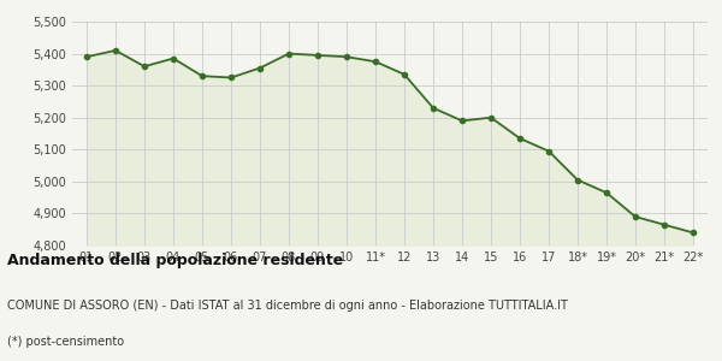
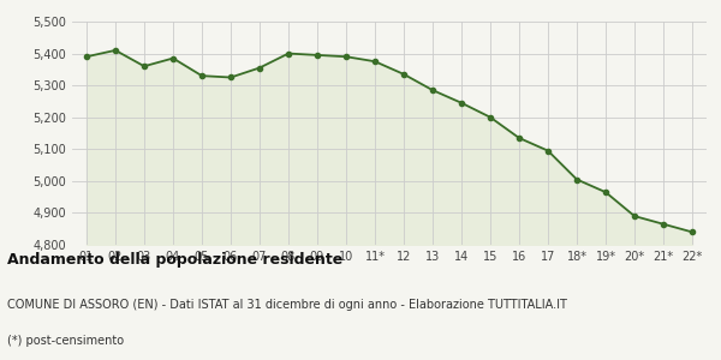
13: 5,230 -> 5,285
14: 5,190 -> 5,245
